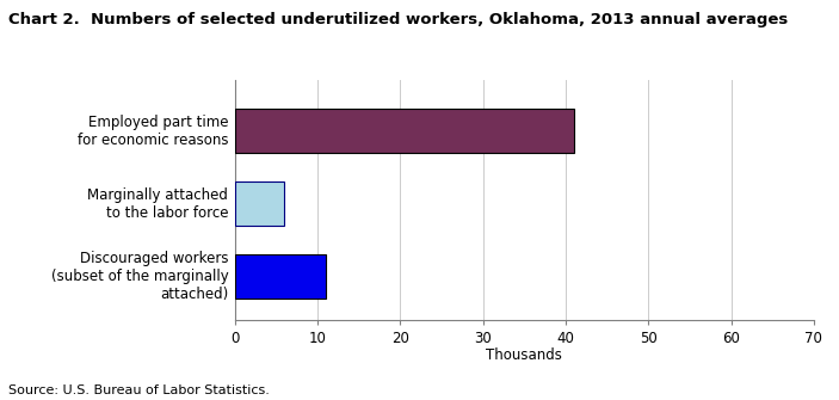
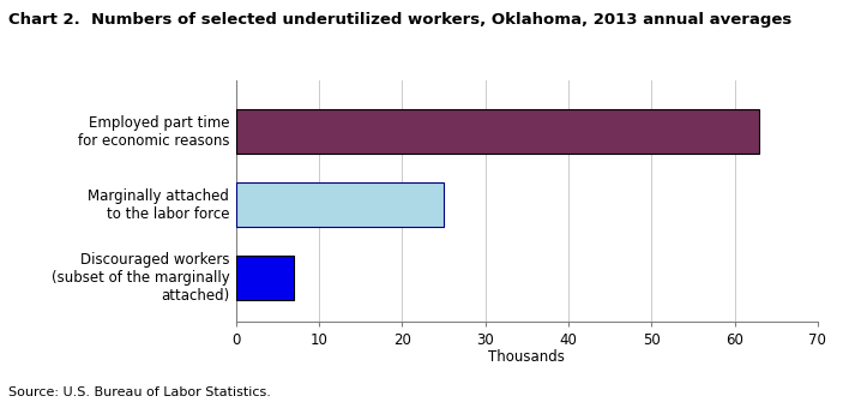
Employed part time for economic reasons: 41 -> 63
Marginally attached to the labor force: 6 -> 25
Discouraged workers (subset of the marginally attached): 11 -> 7
